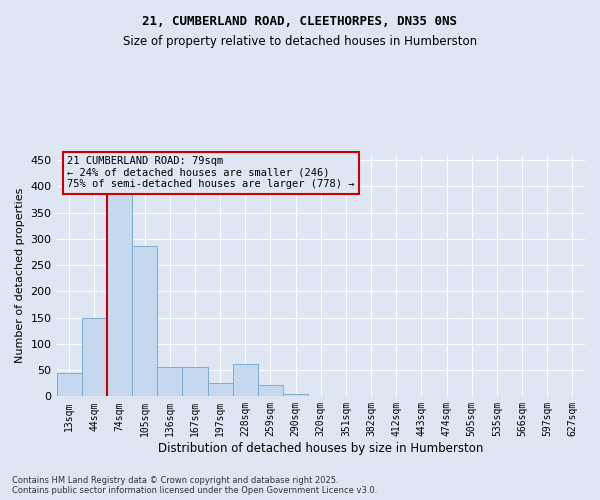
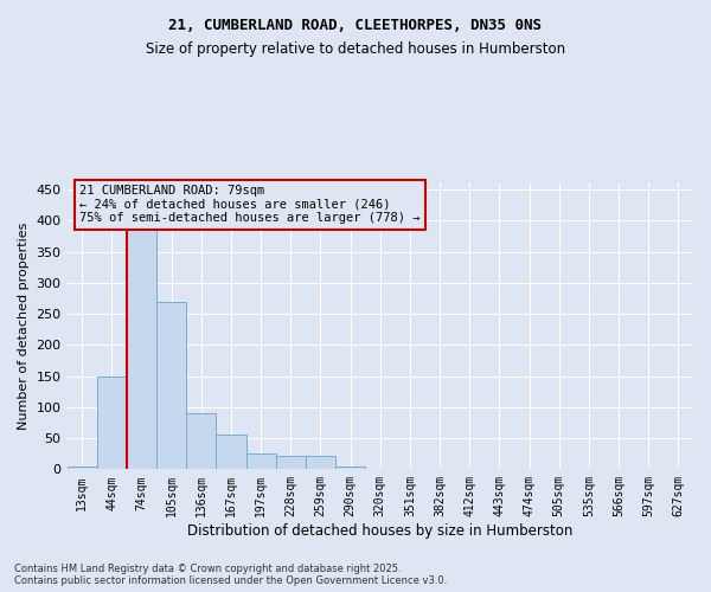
13sqm: 44 -> 5
105sqm: 286 -> 270
136sqm: 56 -> 90
228sqm: 62 -> 22
